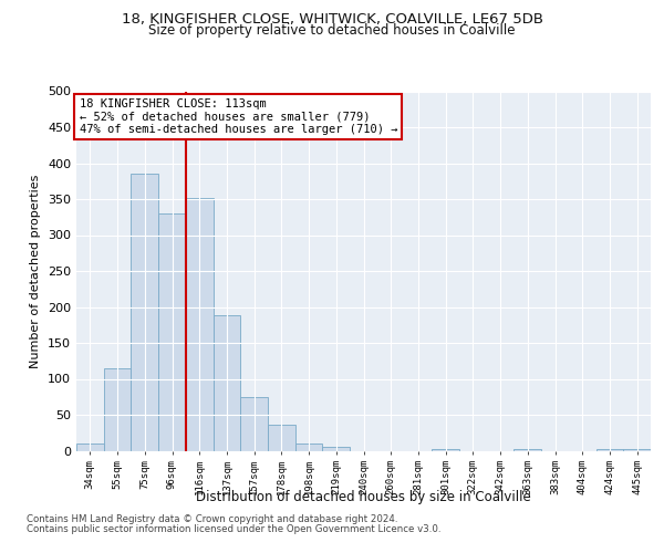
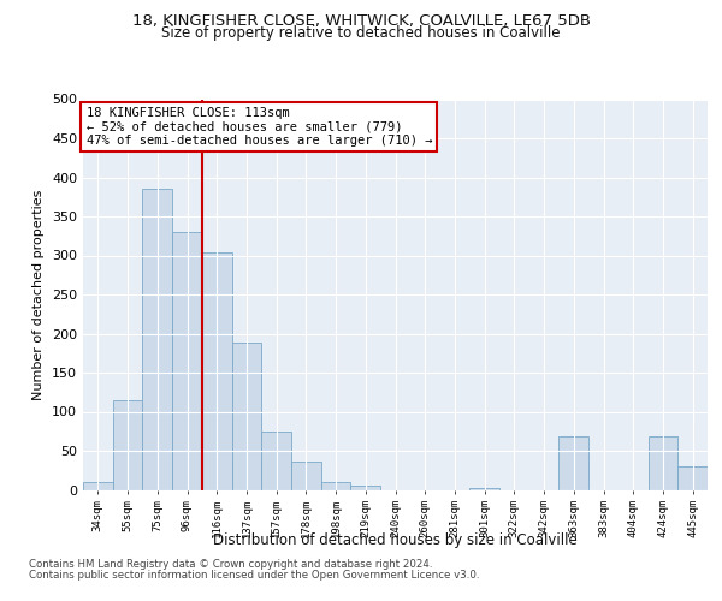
116sqm: 352 -> 304
363sqm: 3 -> 68
424sqm: 2 -> 68
445sqm: 3 -> 30
